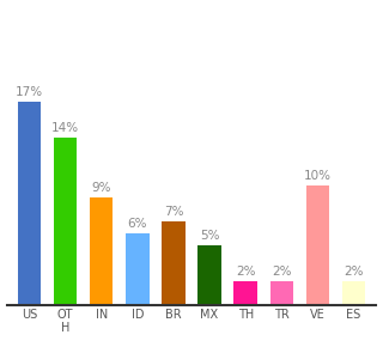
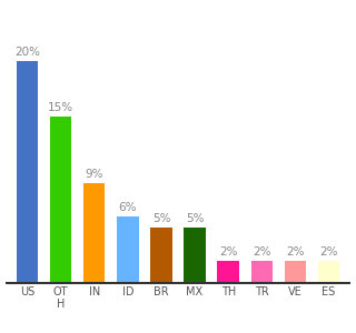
US: 17% -> 20%
OT H: 14% -> 15%
BR: 7% -> 5%
VE: 10% -> 2%
